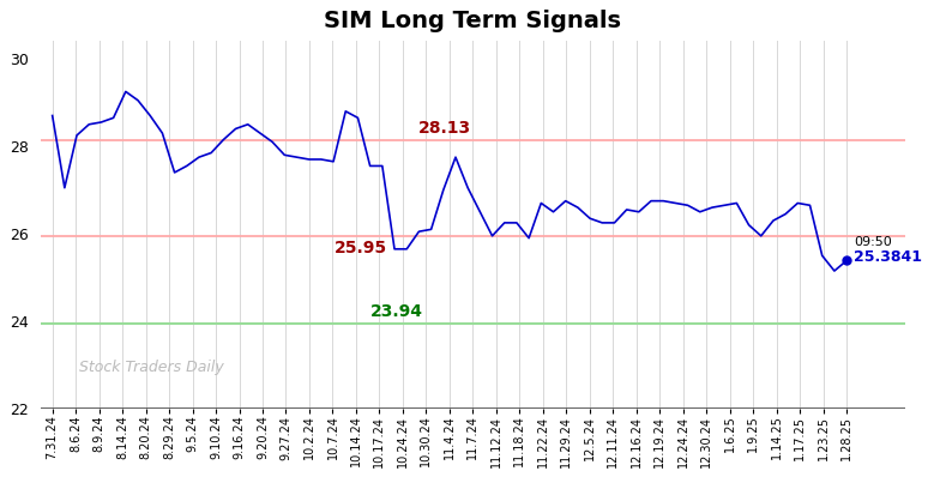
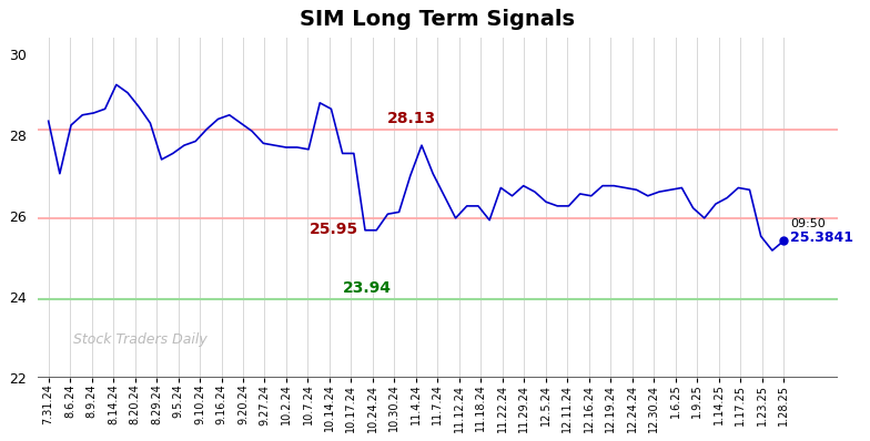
7.31.24: 28.70 -> 28.35
